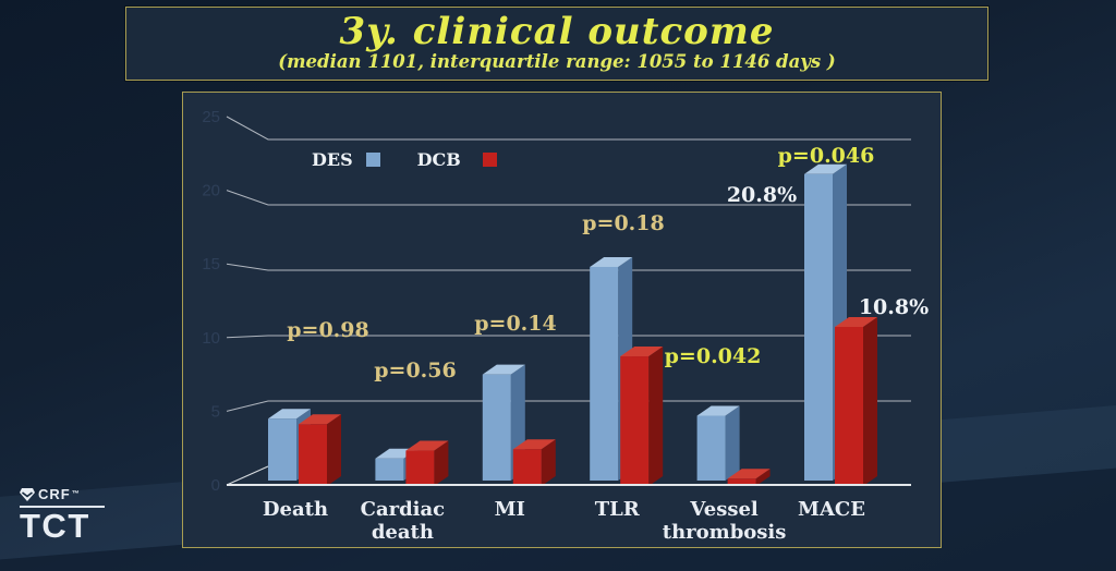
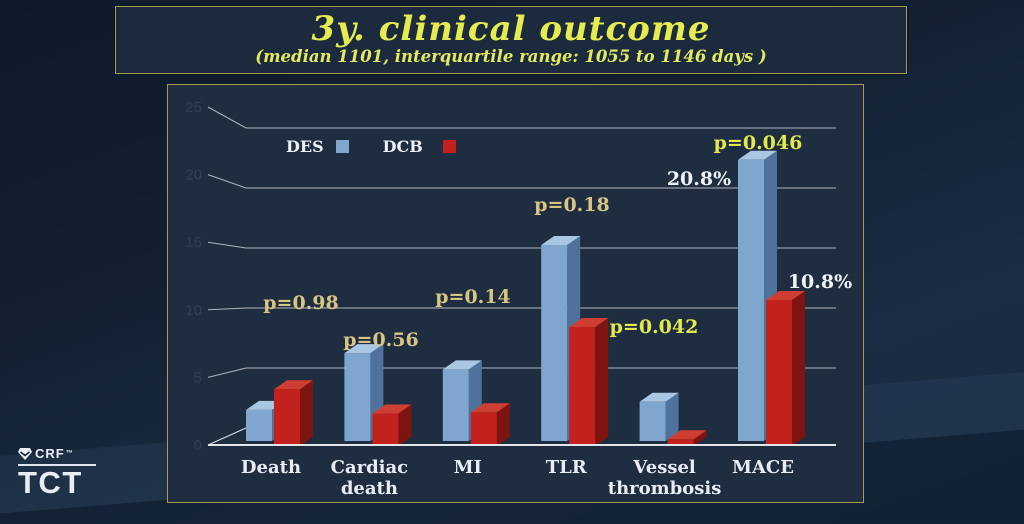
DES/Death: 4.2 -> 2.3
DES/Cardiac death: 1.5 -> 6.5
DES/MI: 7.2 -> 5.3
DES/Vessel thrombosis: 4.4 -> 2.9
